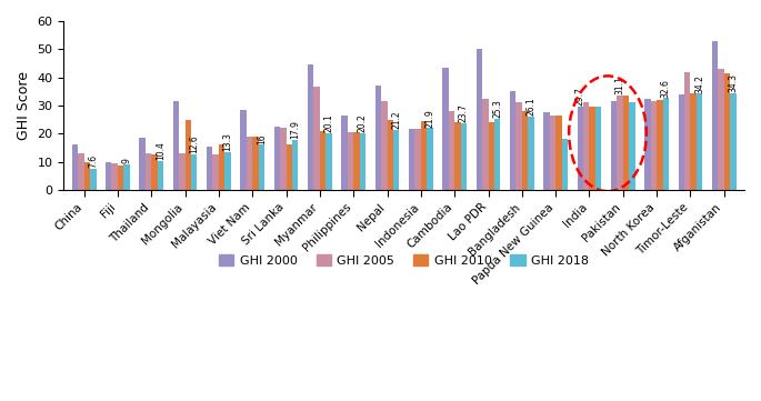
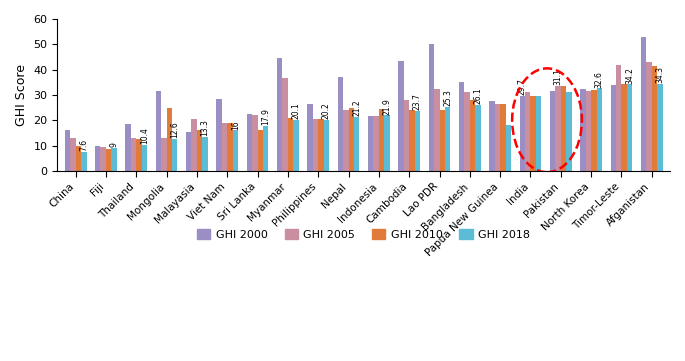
GHI 2005/Malayasia: 12.8 -> 20.5
GHI 2005/Nepal: 31.5 -> 24.0
